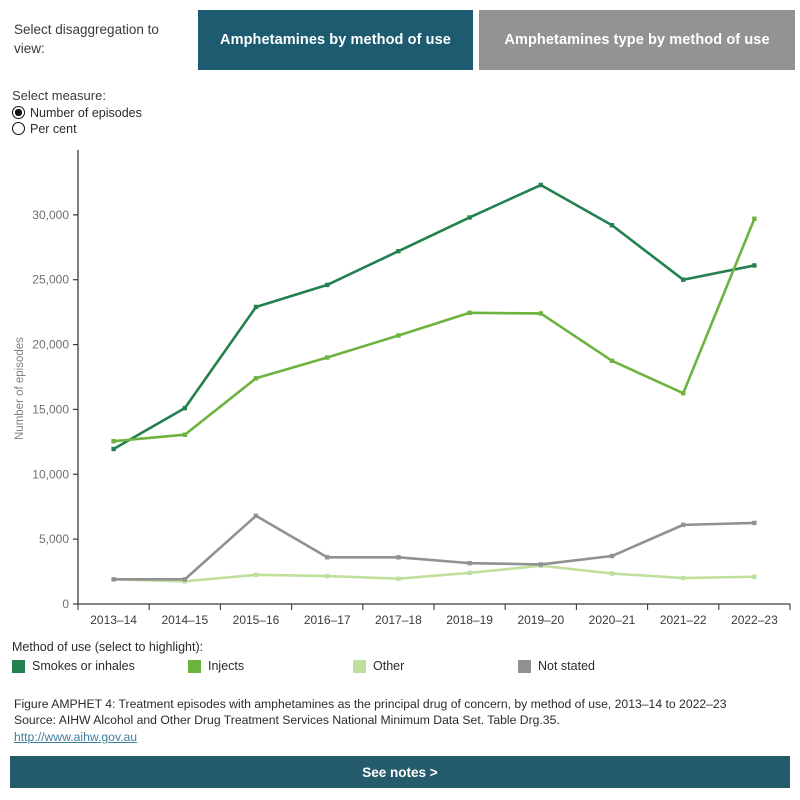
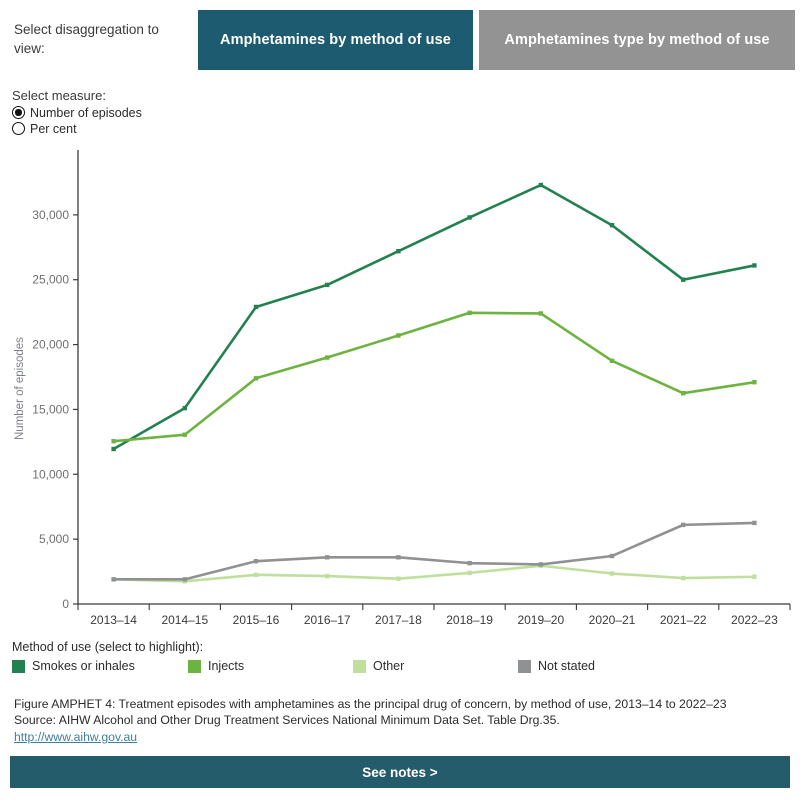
Not stated/2015–16: 6800 -> 3300
Injects/2022–23: 29700 -> 17100
